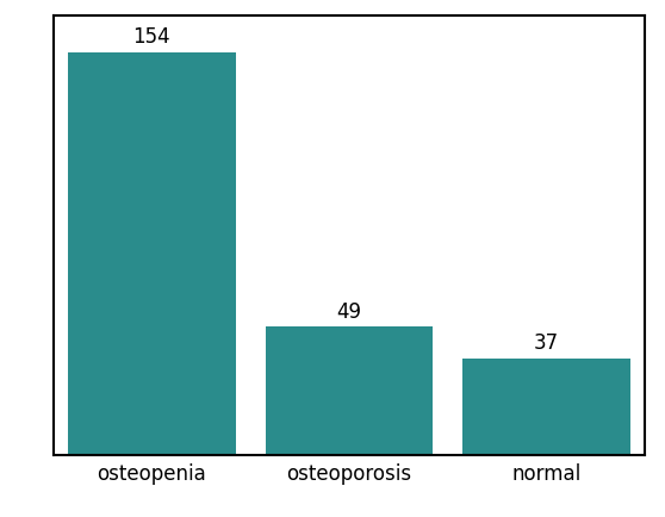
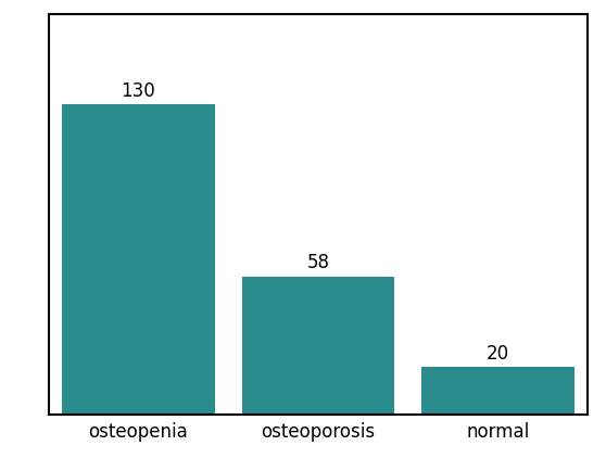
osteopenia: 154 -> 130
osteoporosis: 49 -> 58
normal: 37 -> 20
